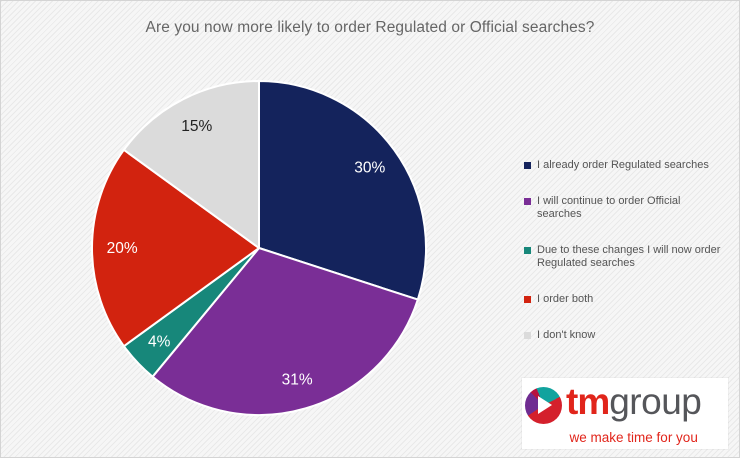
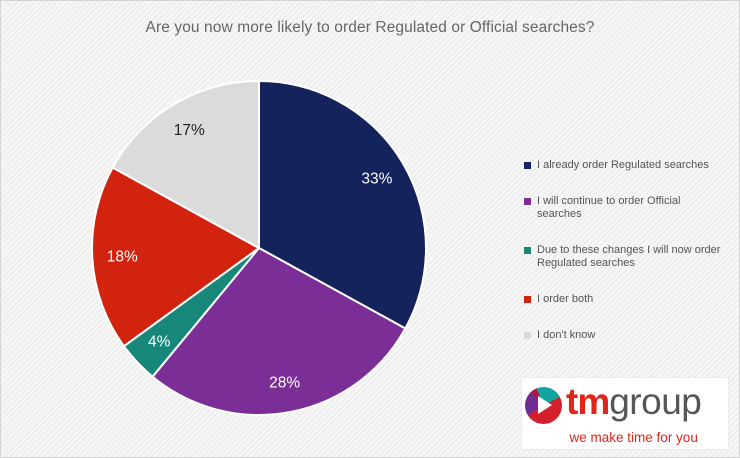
I already order Regulated searches: 30% -> 33%
I will continue to order Official searches: 31% -> 28%
I order both: 20% -> 18%
I don't know: 15% -> 17%
